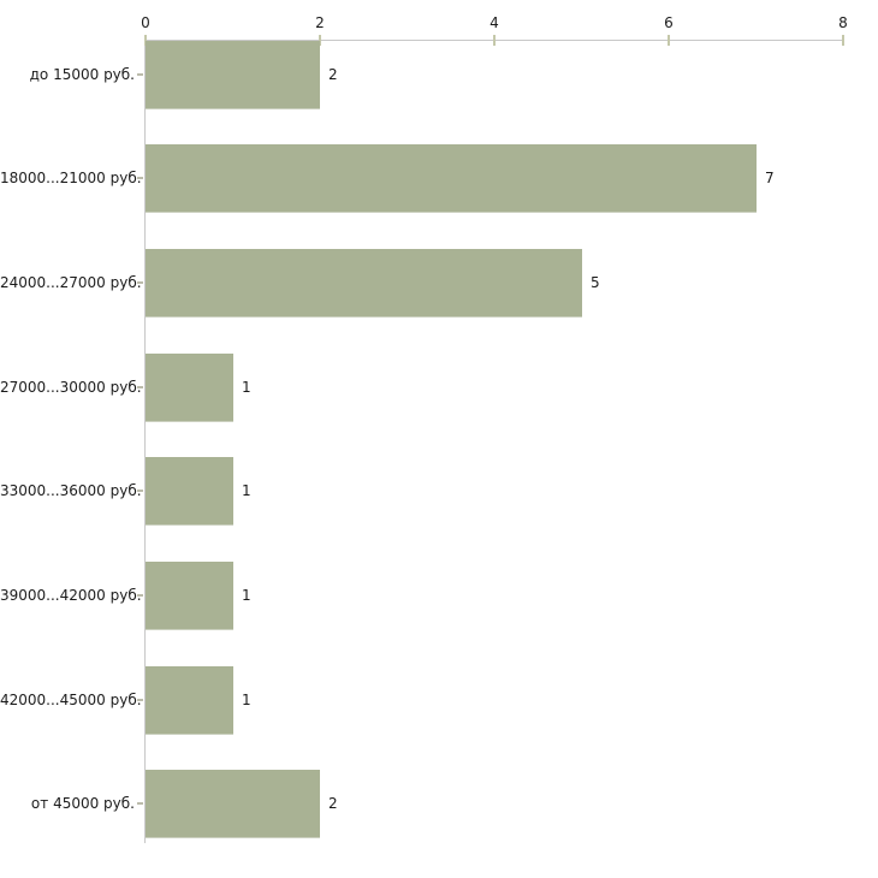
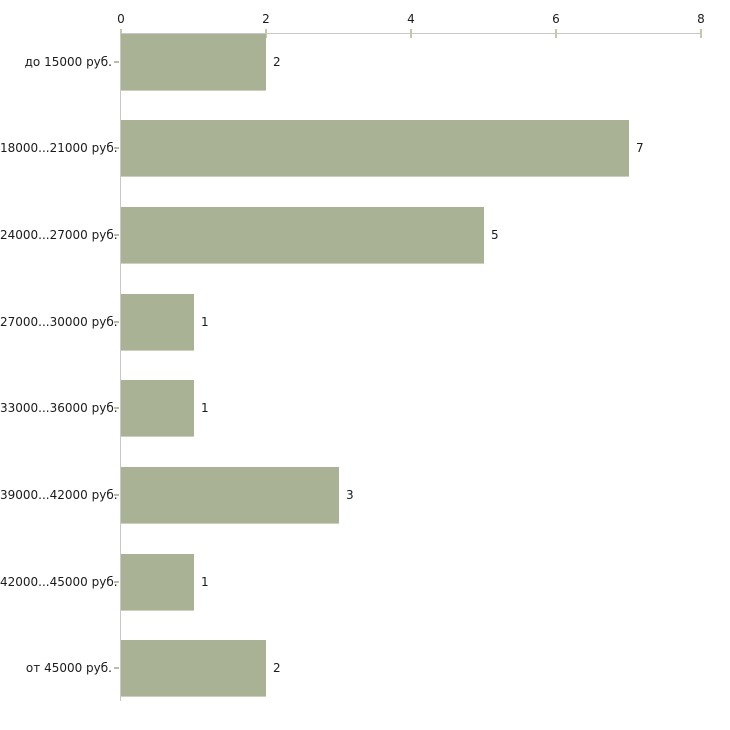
39000...42000 руб.: 1 -> 3
